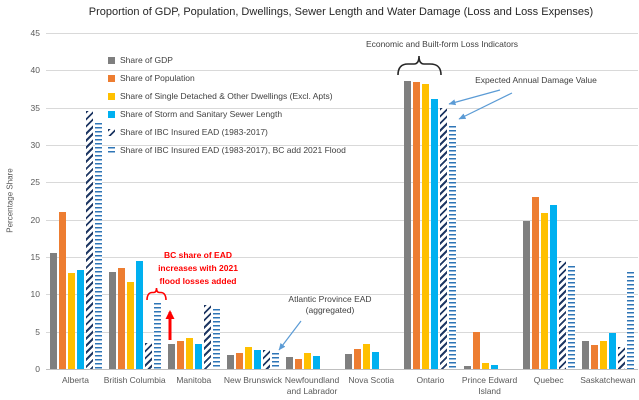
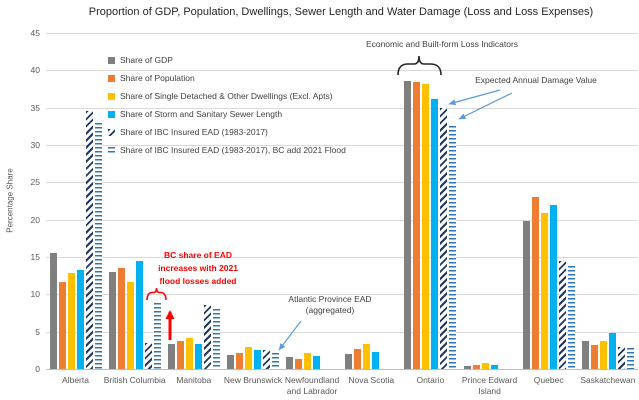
Share of Population/Alberta: 21 -> 12
Share of Population/Prince Edward Island: 5 -> 1
Share of IBC Insured EAD (1983-2017), BC add 2021 Flood/Saskatchewan: 13 -> 3
